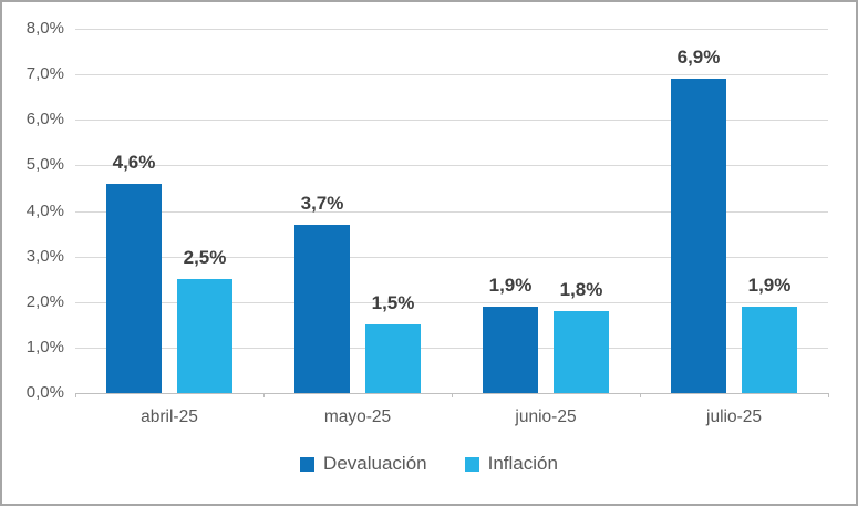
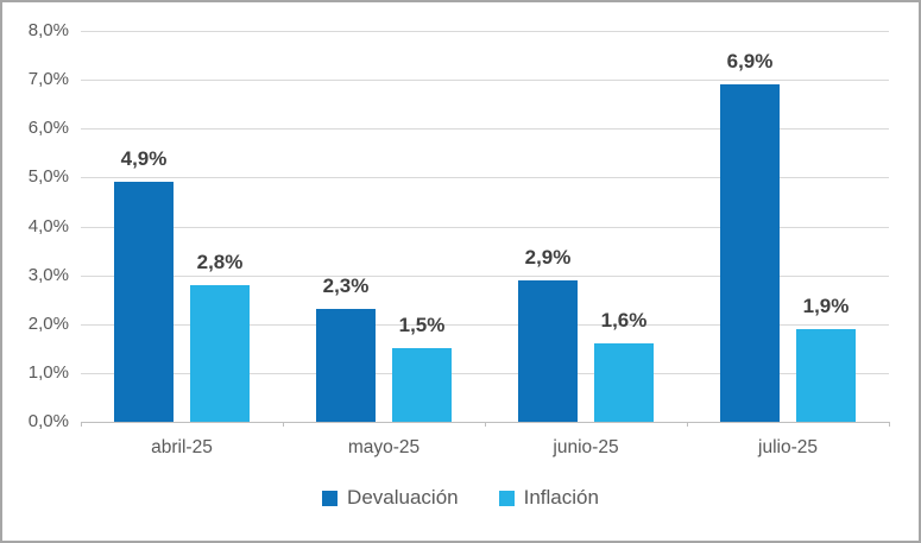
Devaluación/abril-25: 4,6% -> 4,9%
Inflación/abril-25: 2,5% -> 2,8%
Devaluación/mayo-25: 3,7% -> 2,3%
Devaluación/junio-25: 1,9% -> 2,9%
Inflación/junio-25: 1,8% -> 1,6%
